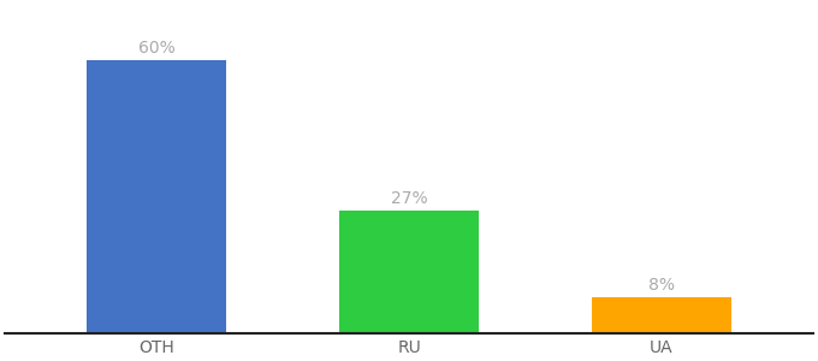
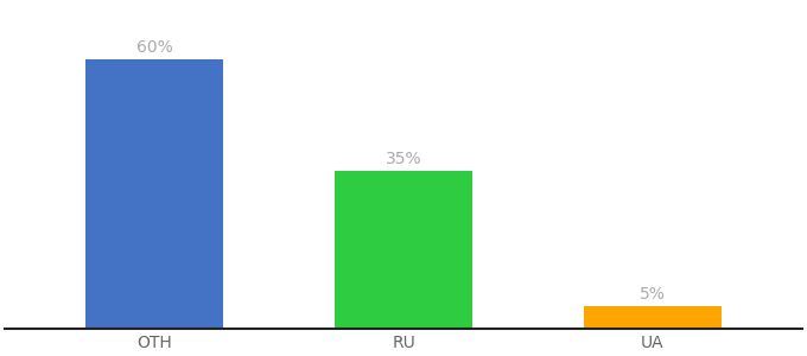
RU: 27% -> 35%
UA: 8% -> 5%
